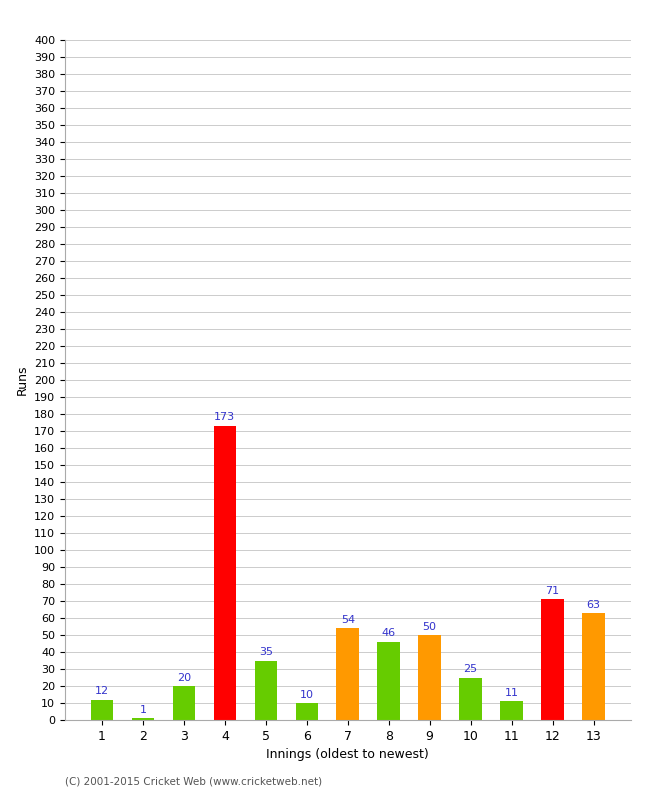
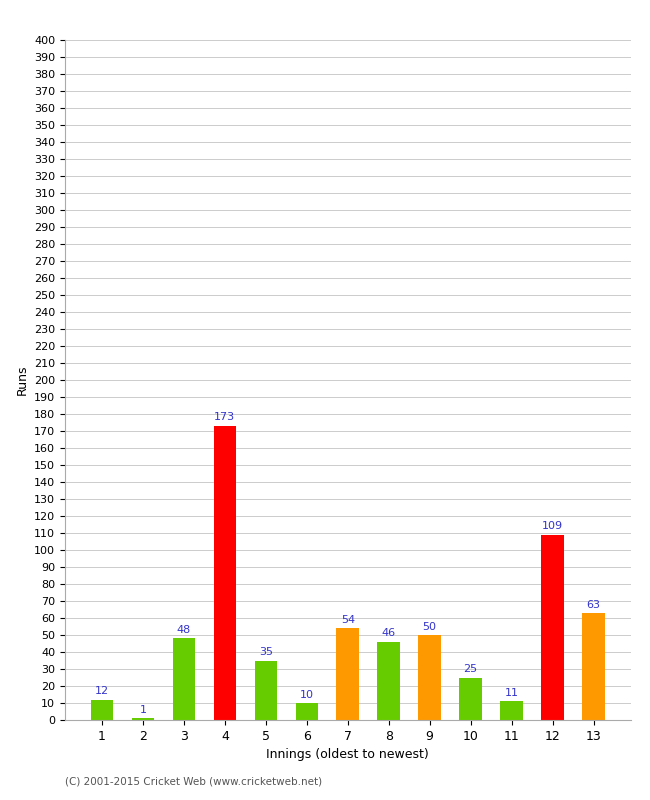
3: 20 -> 48
12: 71 -> 109
